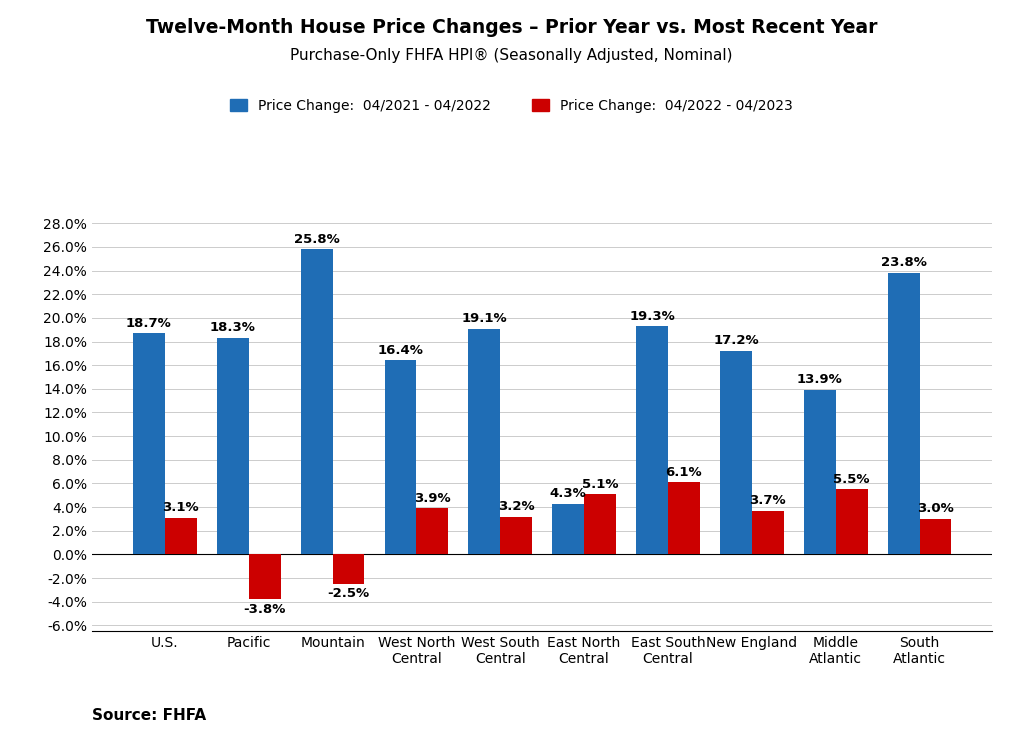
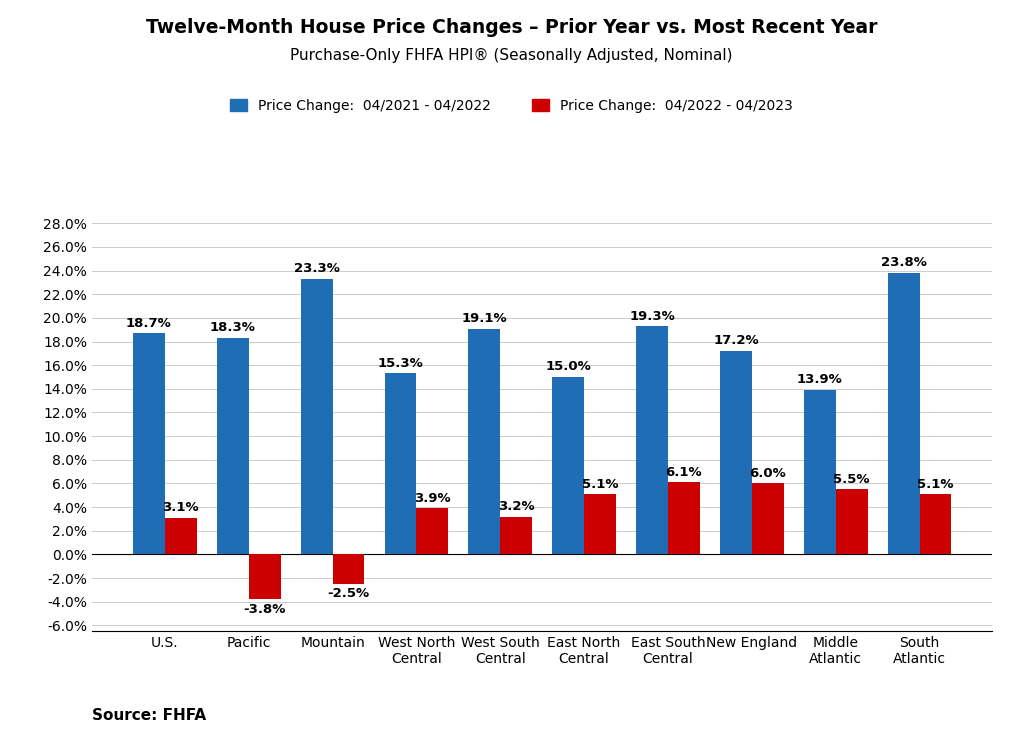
Price Change: 04/2021 - 04/2022/Mountain: 25.8% -> 23.3%
Price Change: 04/2021 - 04/2022/West North Central: 16.4% -> 15.3%
Price Change: 04/2021 - 04/2022/East North Central: 4.3% -> 15.0%
Price Change: 04/2022 - 04/2023/New England: 3.7% -> 6.0%
Price Change: 04/2022 - 04/2023/South Atlantic: 3.0% -> 5.1%
